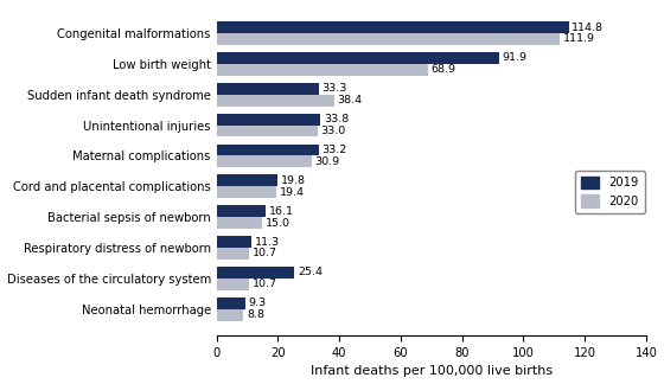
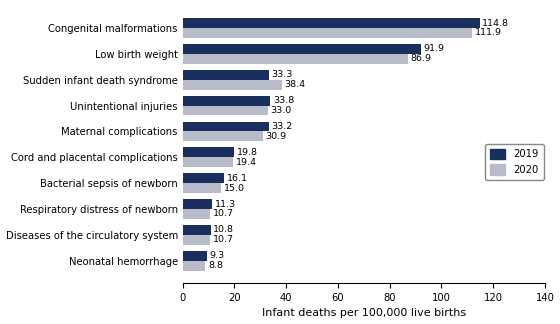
2020/Low birth weight: 68.9 -> 86.9
2019/Diseases of the circulatory system: 25.4 -> 10.8
